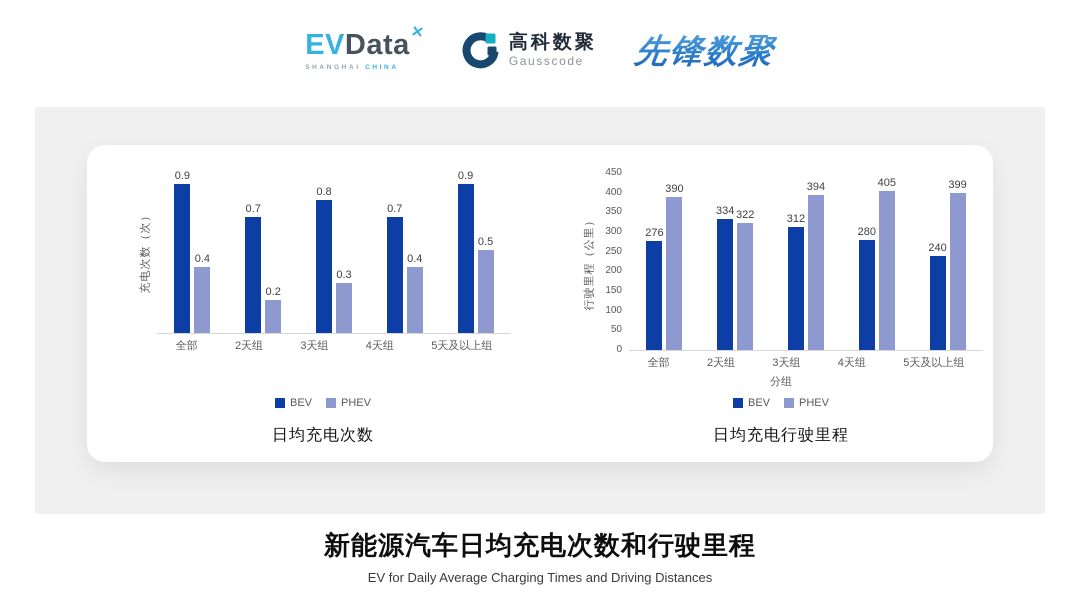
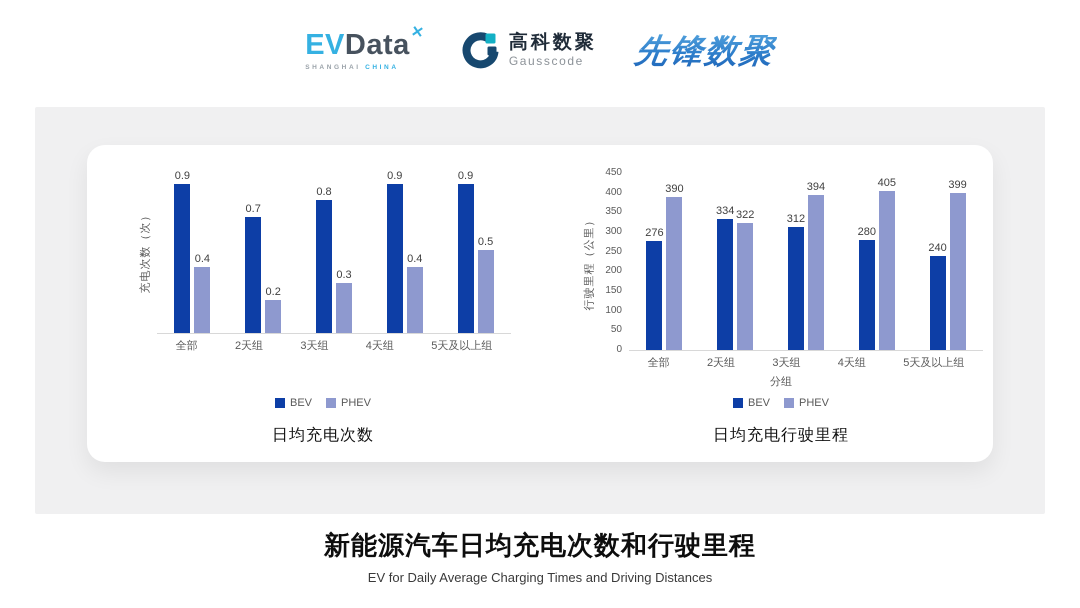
日均充电次数/BEV/4天组: 0.7 -> 0.9
